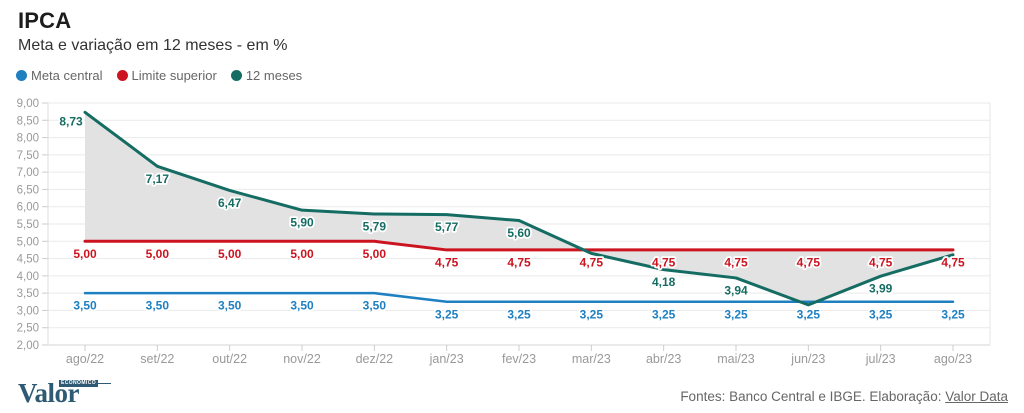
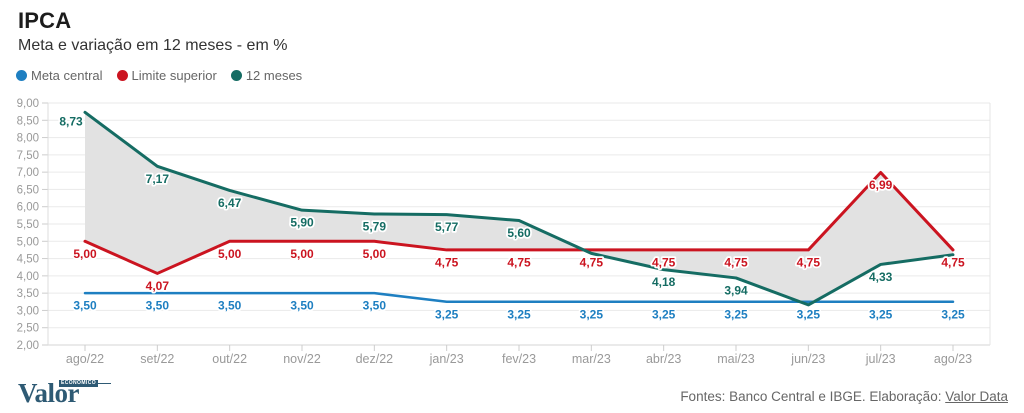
Limite superior/set/22: 5,00 -> 4,07
Limite superior/jul/23: 4,75 -> 6,99
12 meses/jul/23: 3,99 -> 4,33
